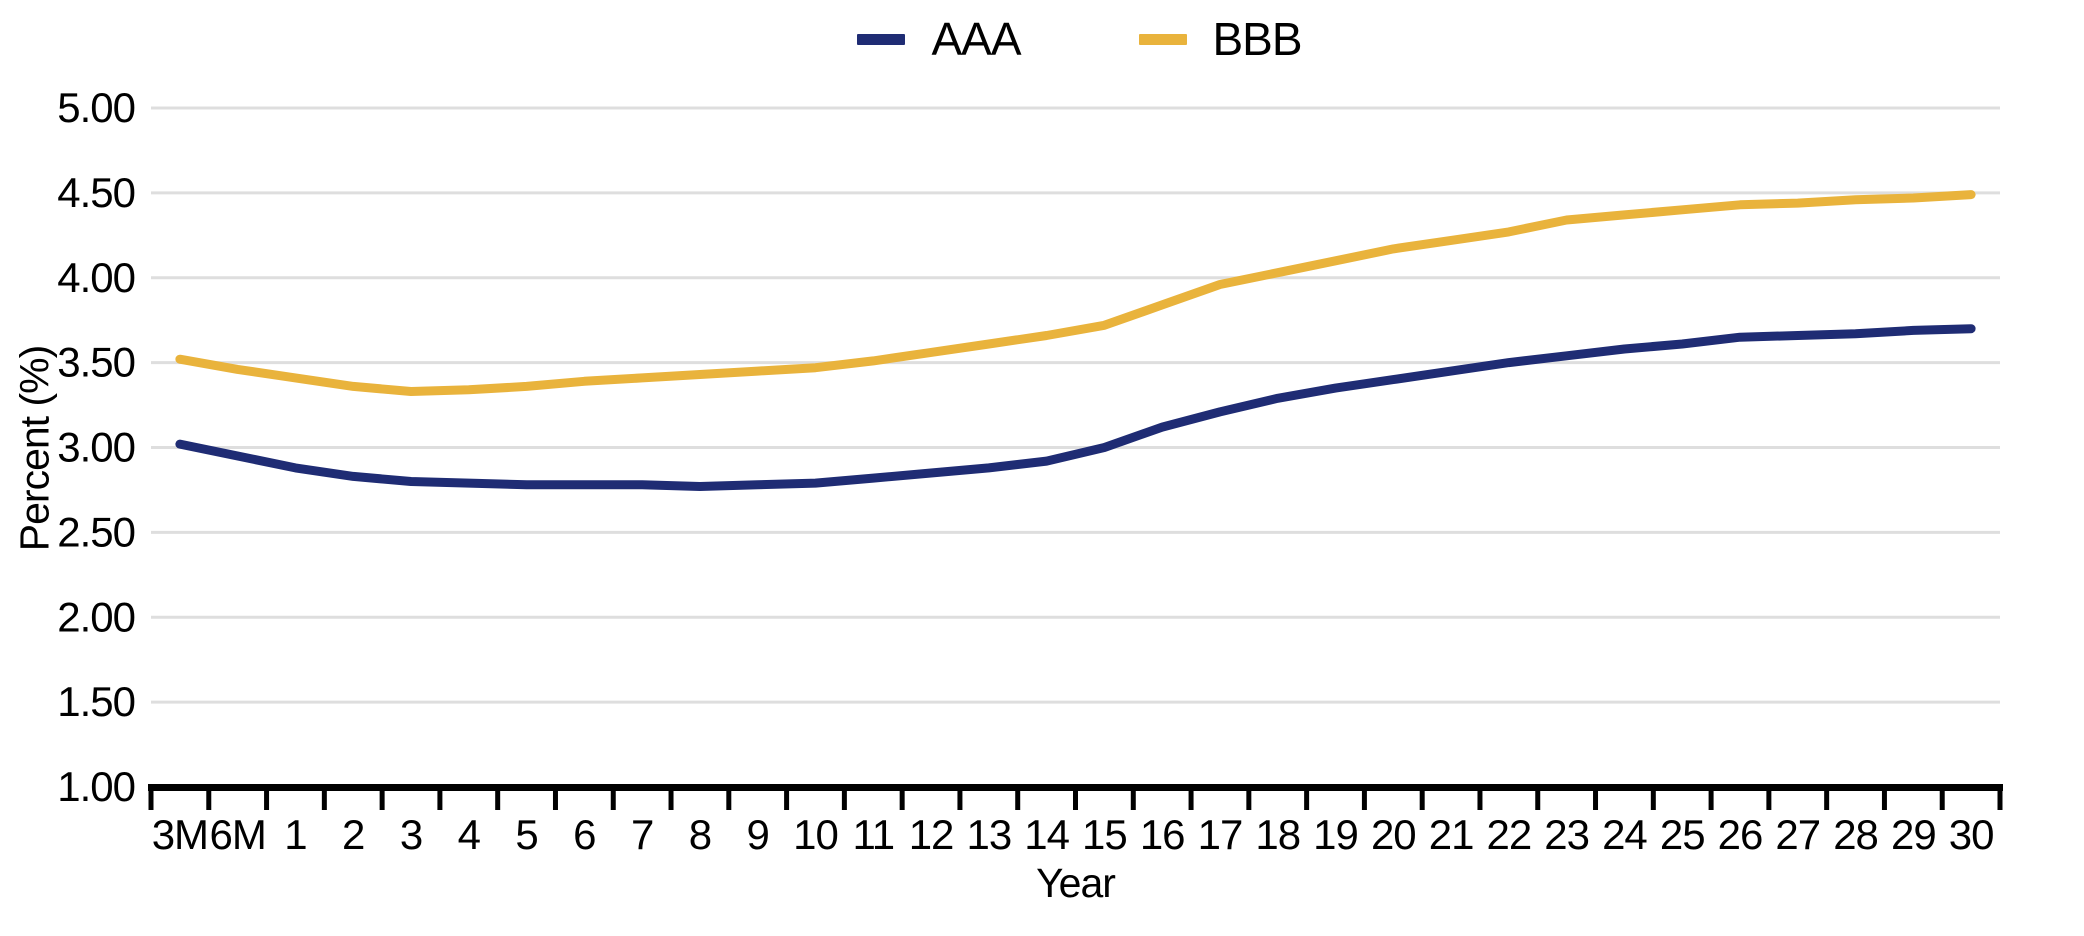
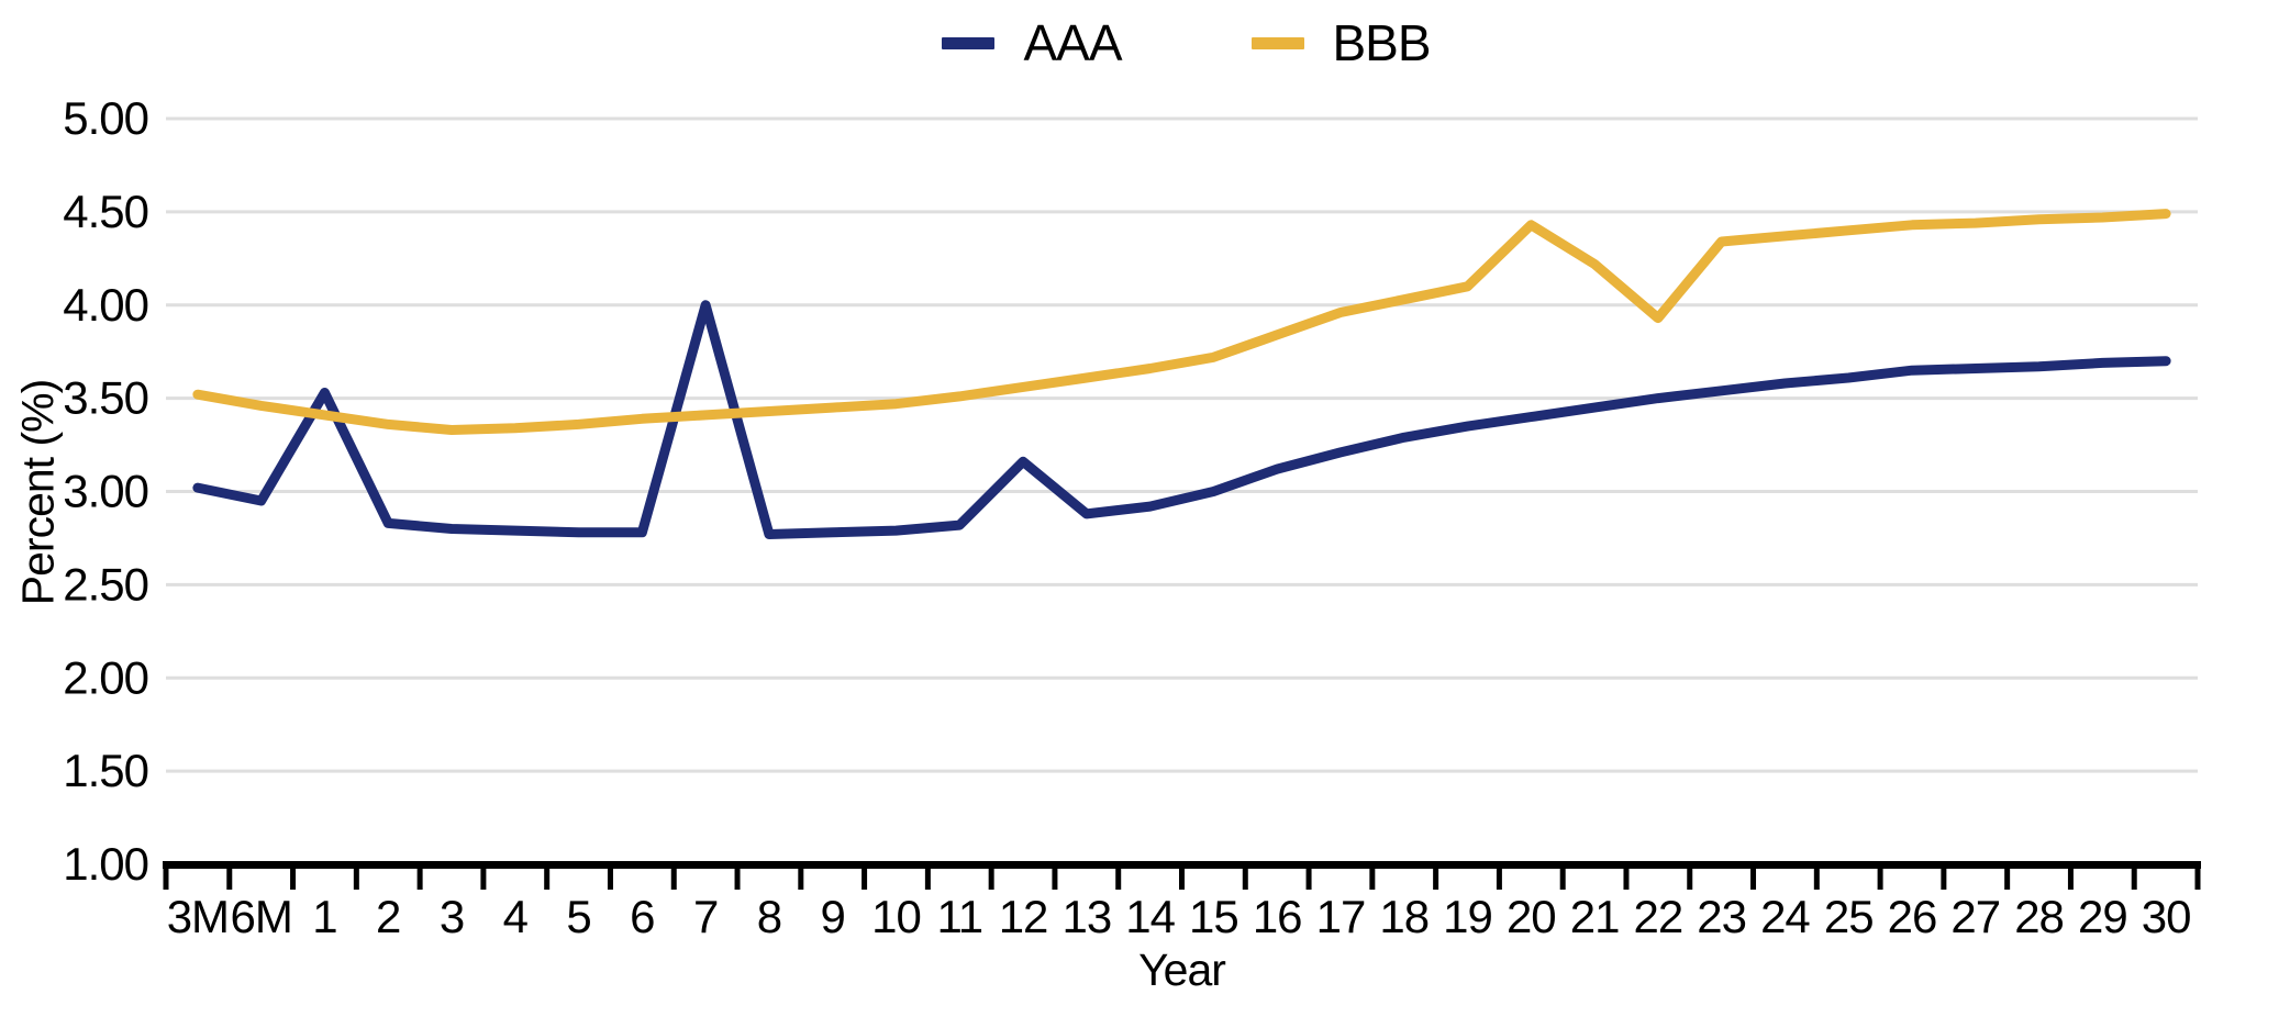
AAA/1: 2.88 -> 3.53
AAA/7: 2.78 -> 4.00
AAA/12: 2.85 -> 3.16
BBB/20: 4.17 -> 4.43
BBB/22: 4.27 -> 3.93
